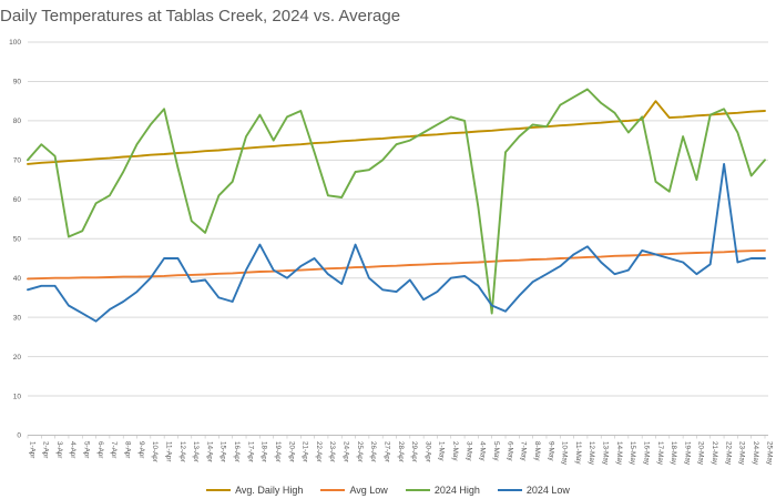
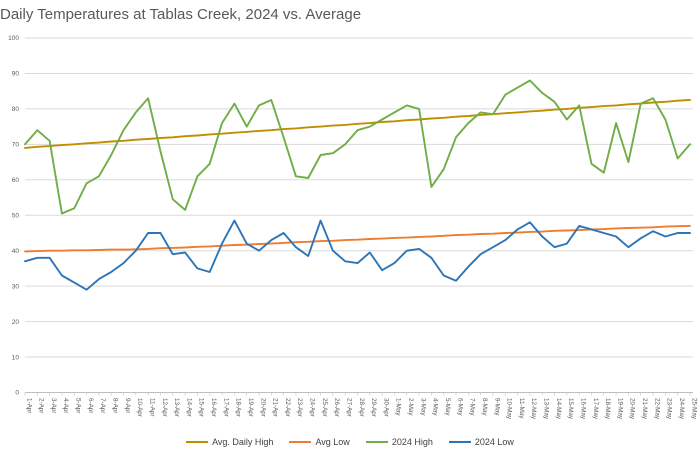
2024 High/5-May: 31 -> 63
Avg. Daily High/17-May: 85 -> 80
2024 Low/22-May: 69 -> 46
